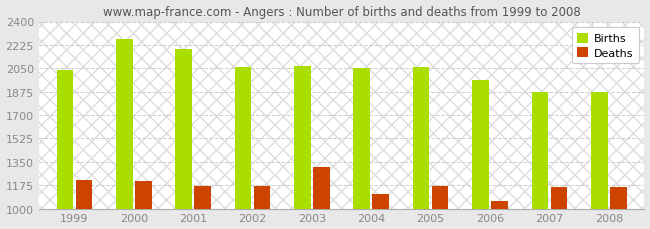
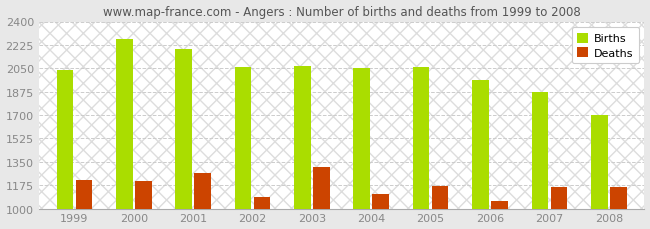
Deaths/2001: 1170 -> 1270
Deaths/2002: 1170 -> 1090
Births/2008: 1870 -> 1700
